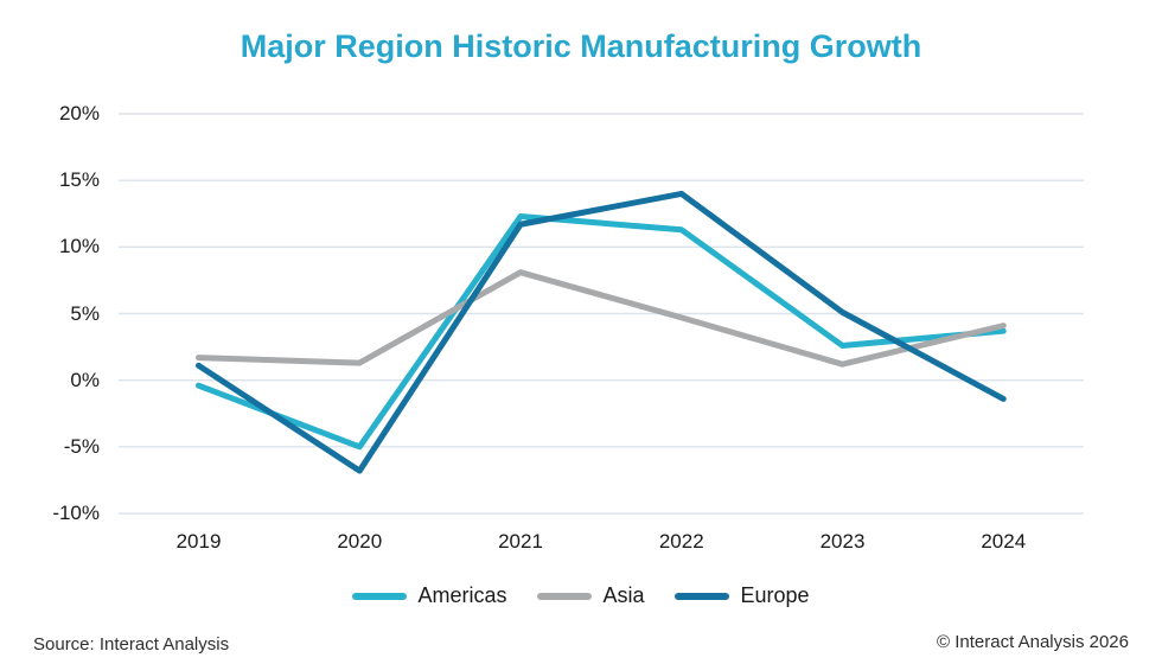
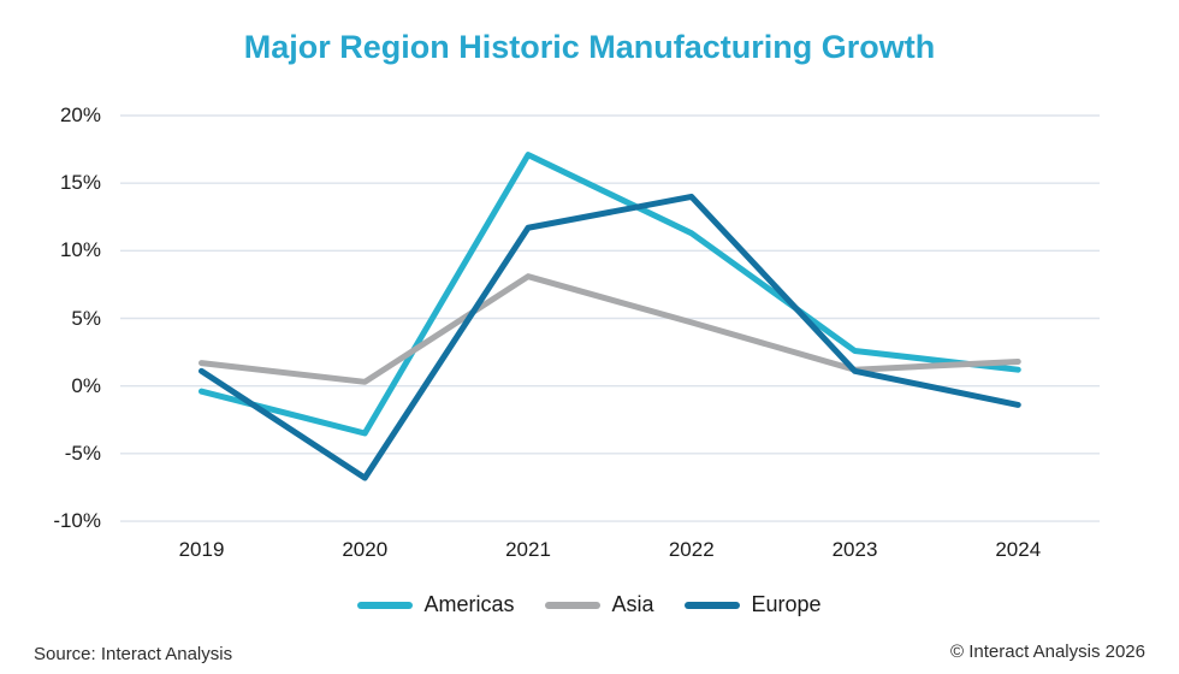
Americas/2020: -5.0% -> -3.5%
Asia/2020: 1.3% -> 0.3%
Americas/2021: 12.3% -> 17.1%
Europe/2023: 5.1% -> 1.1%
Americas/2024: 3.7% -> 1.2%
Asia/2024: 4.1% -> 1.8%
